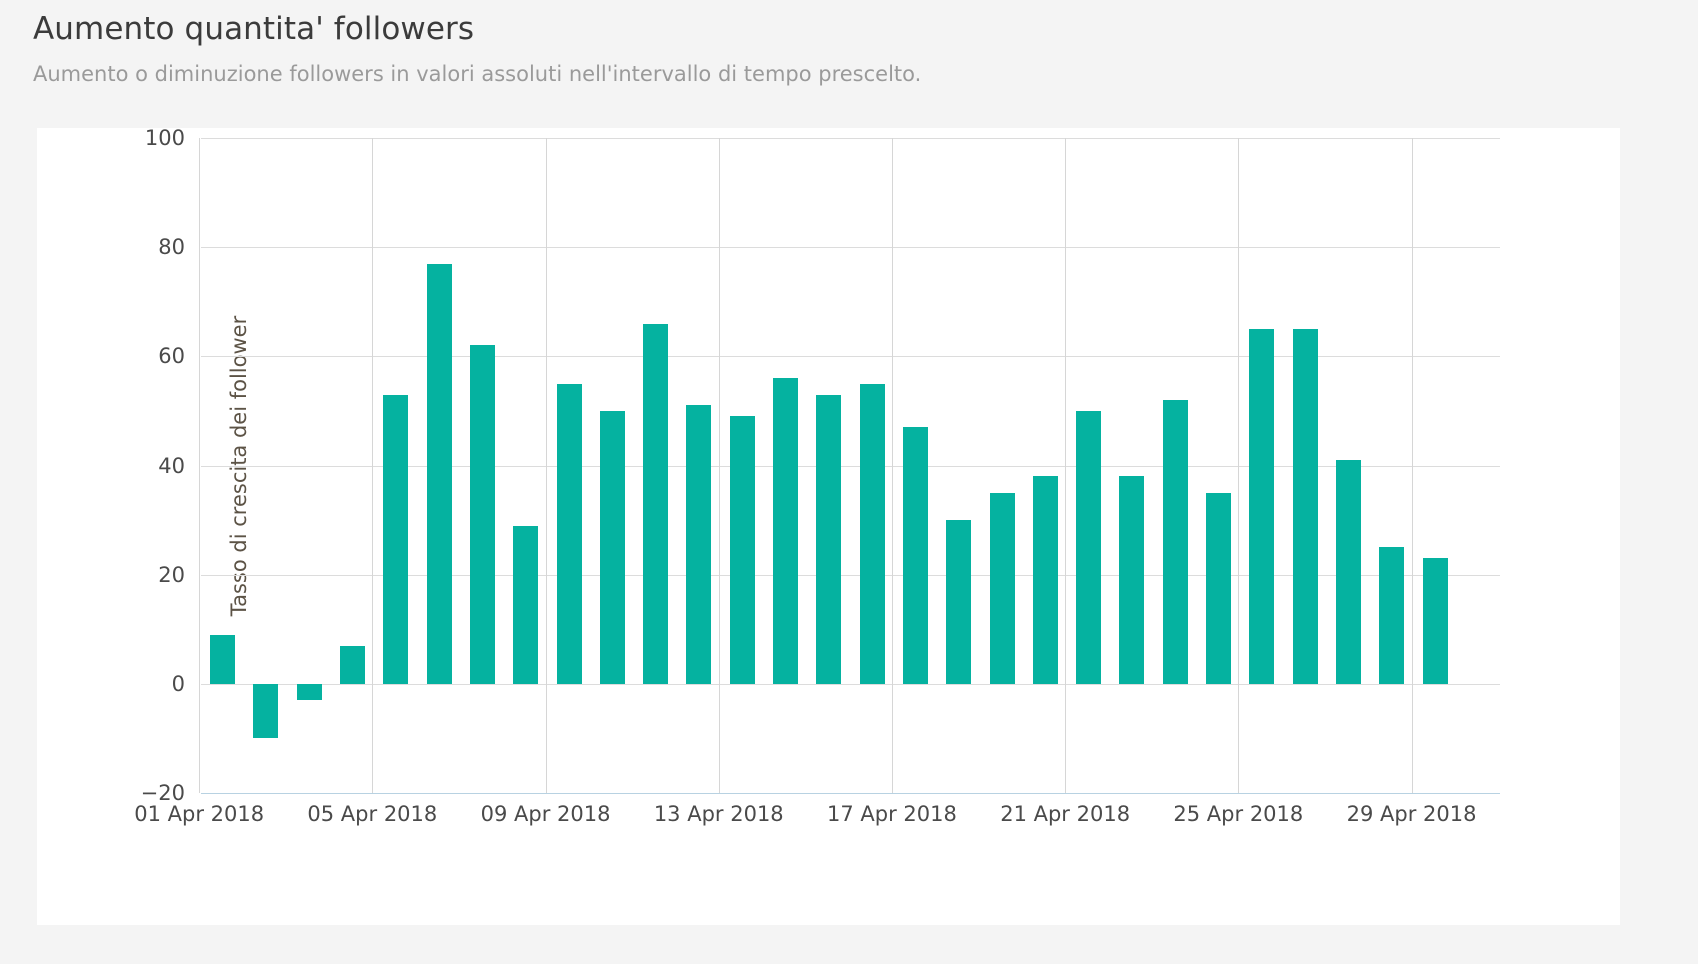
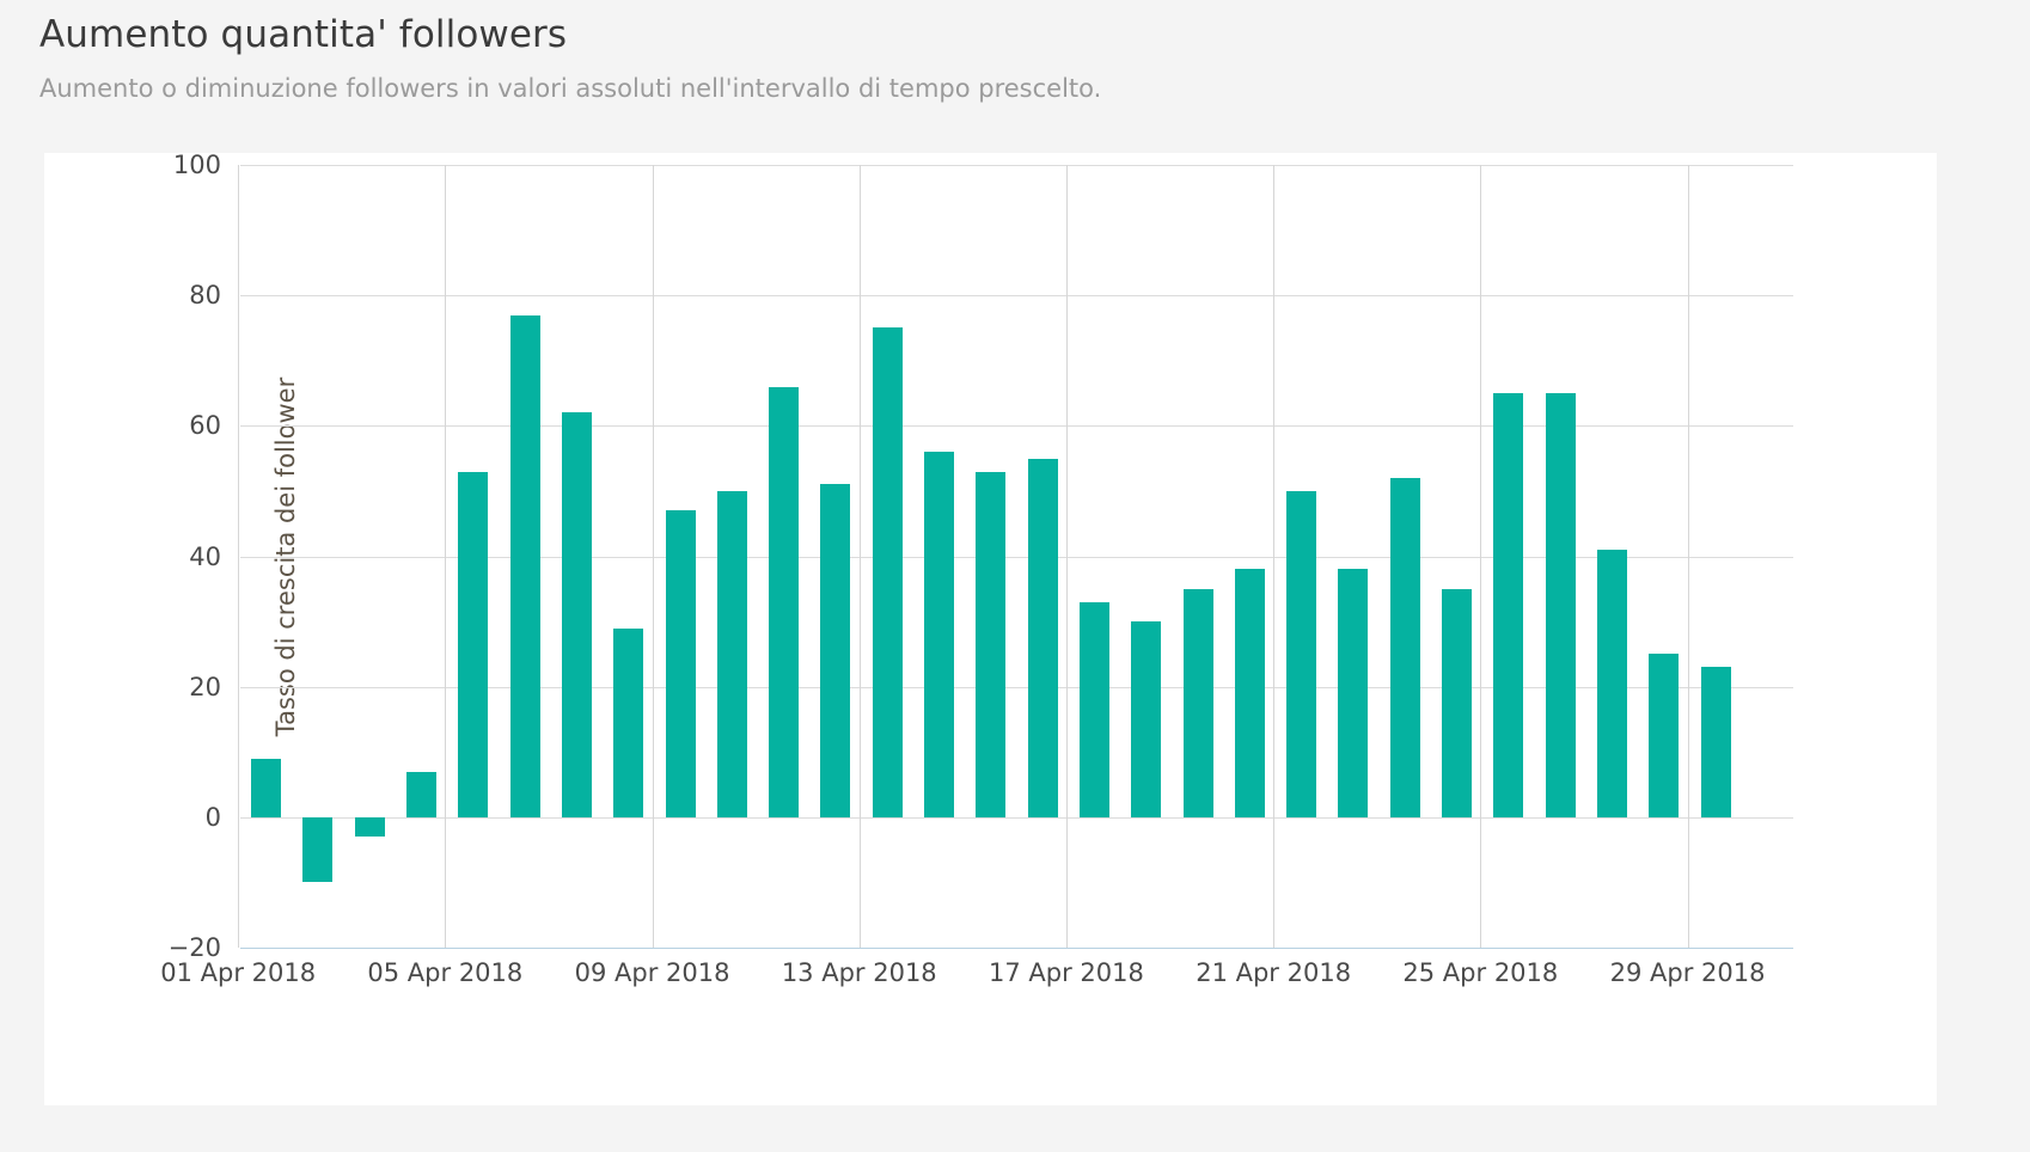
09 Apr 2018: 55 -> 47
13 Apr 2018: 49 -> 75
17 Apr 2018: 47 -> 33
